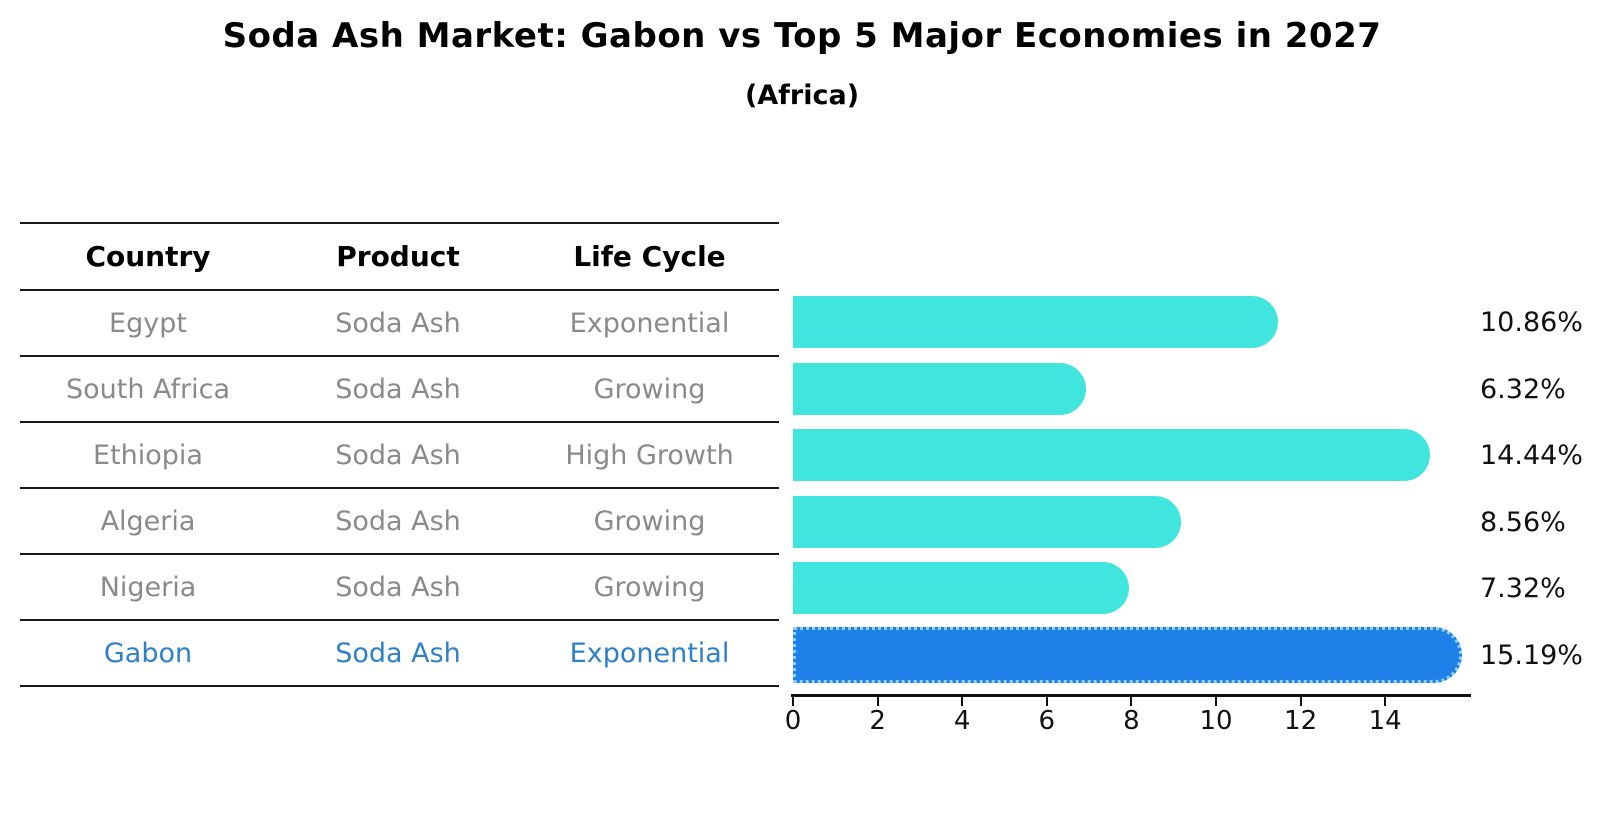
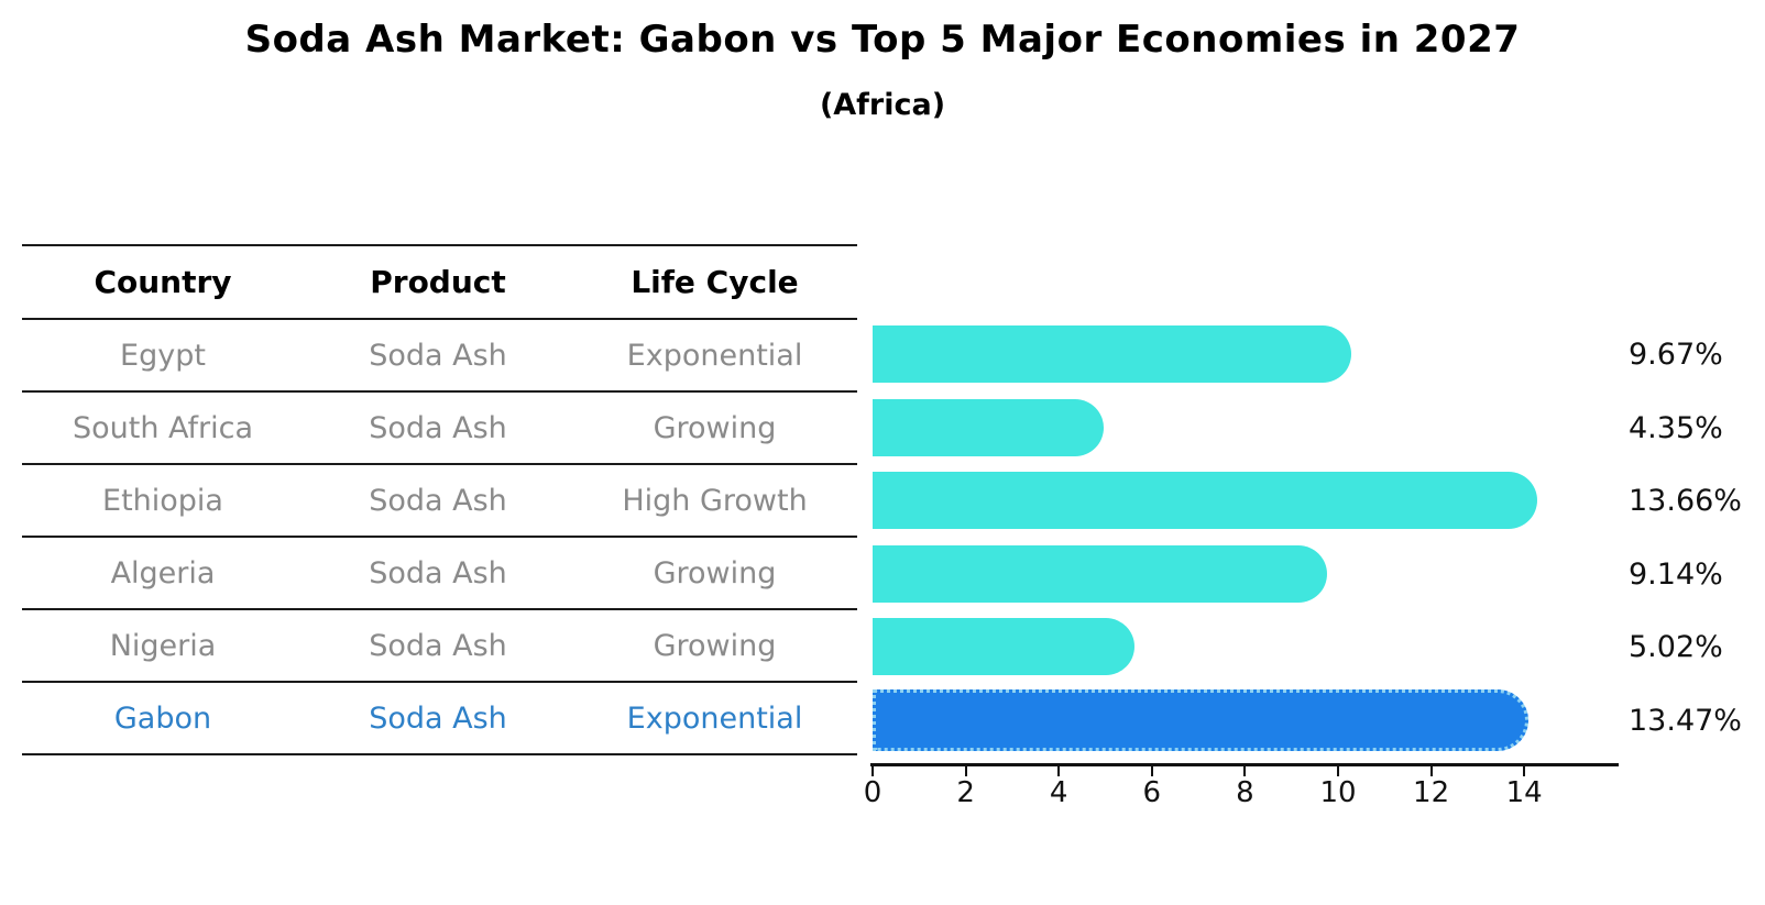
Egypt: 10.86% -> 9.67%
South Africa: 6.32% -> 4.35%
Ethiopia: 14.44% -> 13.66%
Algeria: 8.56% -> 9.14%
Nigeria: 7.32% -> 5.02%
Gabon: 15.19% -> 13.47%
